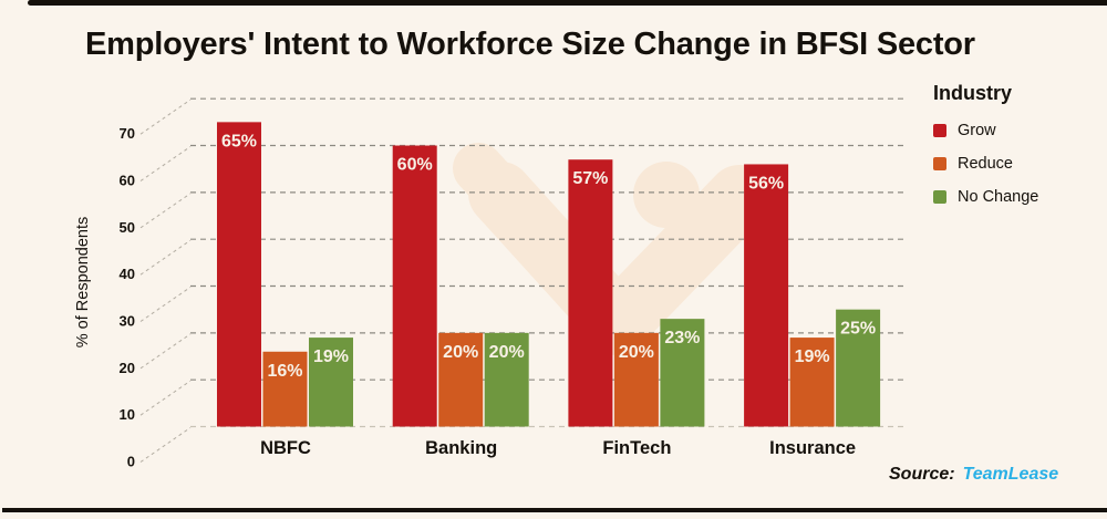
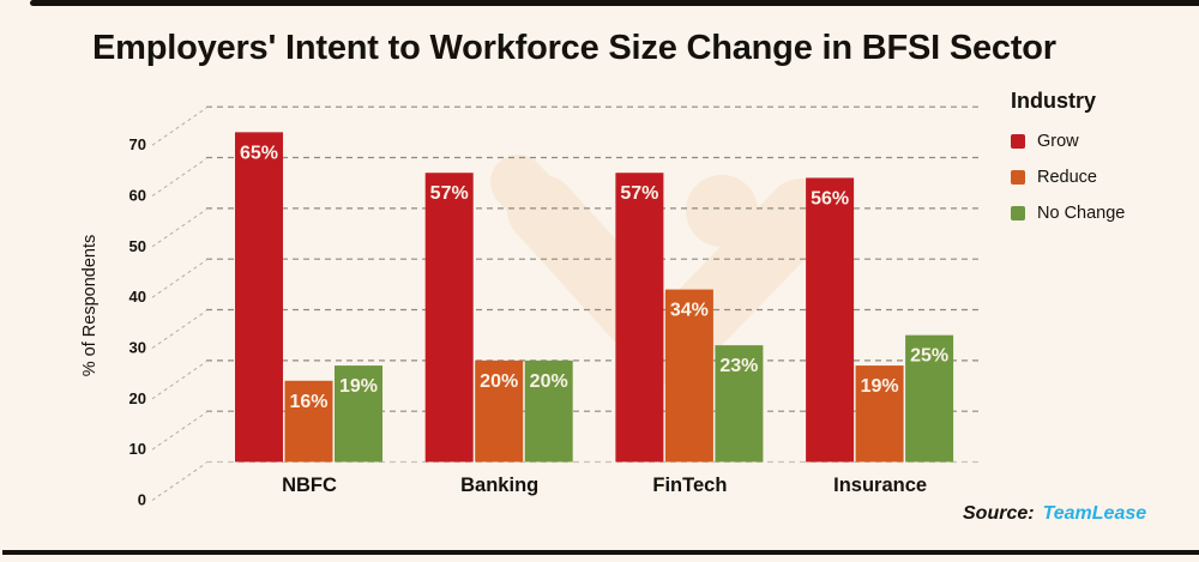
Grow/Banking: 60% -> 57%
Reduce/FinTech: 20% -> 34%
